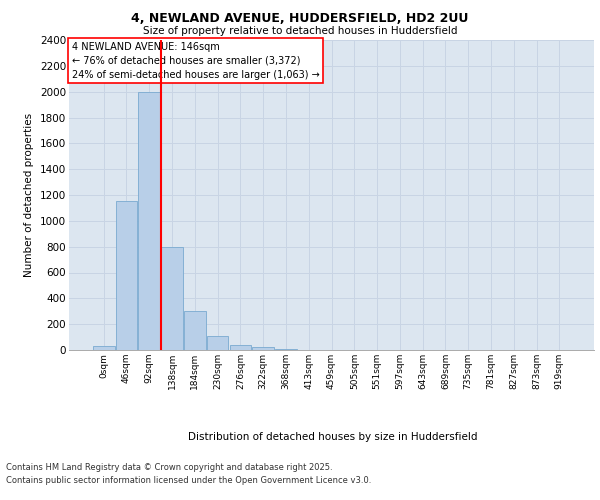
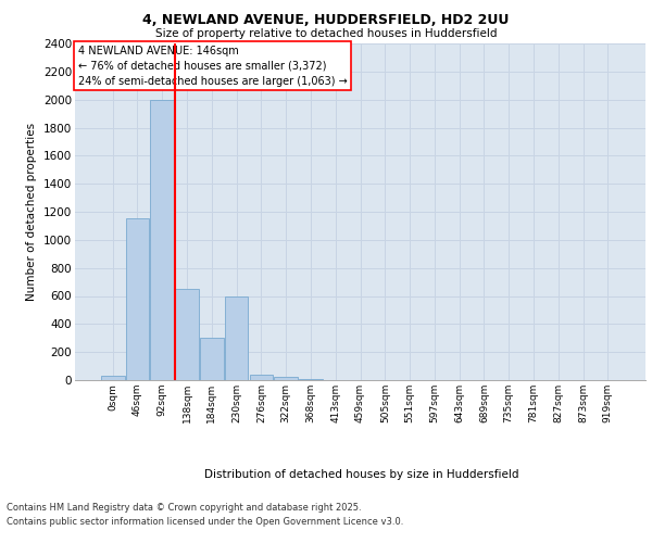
138sqm: 800 -> 650
230sqm: 110 -> 600
